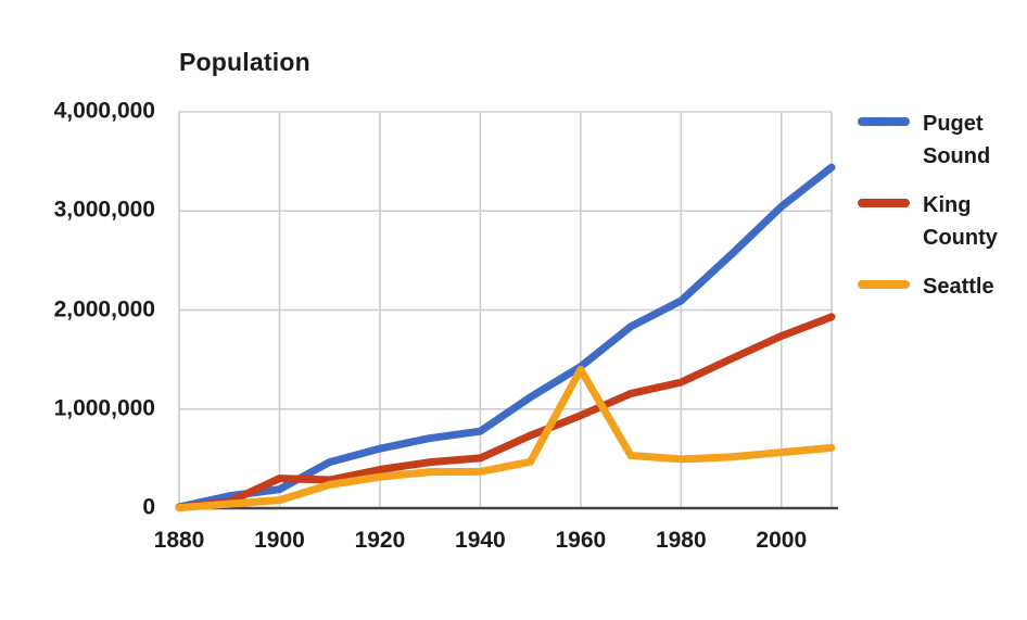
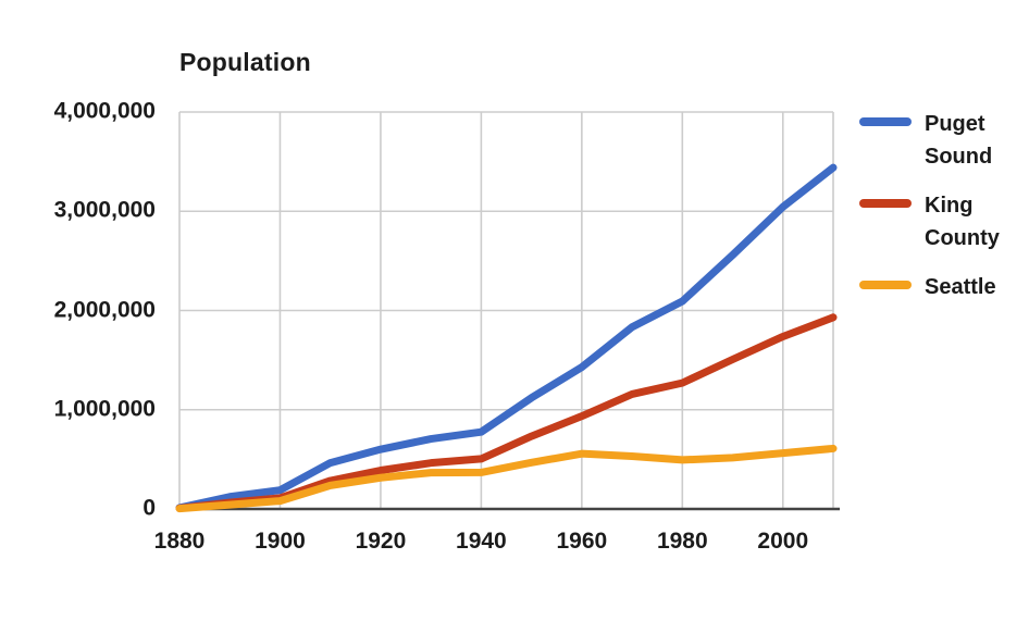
King County/1900: 300000 -> 100000
Seattle/1960: 1400000 -> 600000
